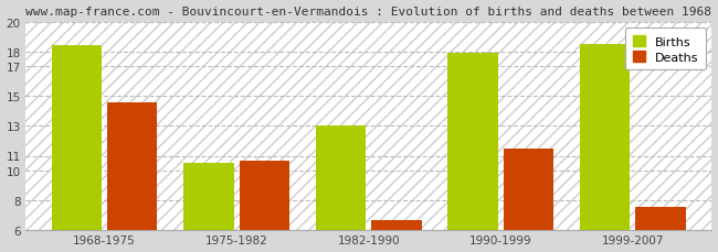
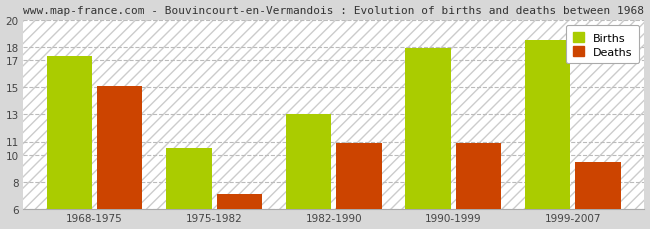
Births/1968-1975: 18.4 -> 17.3
Deaths/1968-1975: 14.6 -> 15.1
Deaths/1975-1982: 10.7 -> 7.1
Deaths/1982-1990: 6.7 -> 10.9
Deaths/1990-1999: 11.5 -> 10.9
Deaths/1999-2007: 7.6 -> 9.5
